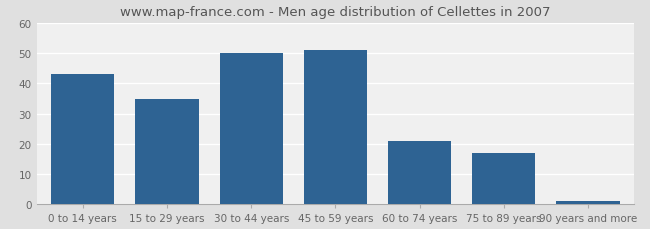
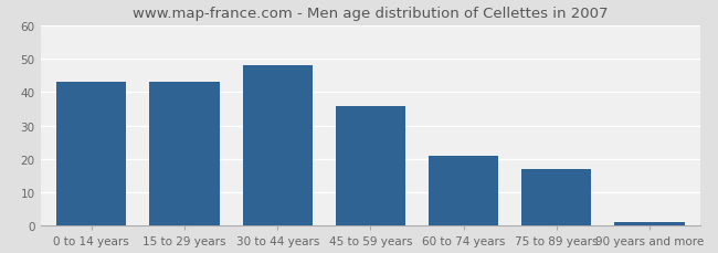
15 to 29 years: 35 -> 43
30 to 44 years: 50 -> 48
45 to 59 years: 51 -> 36
